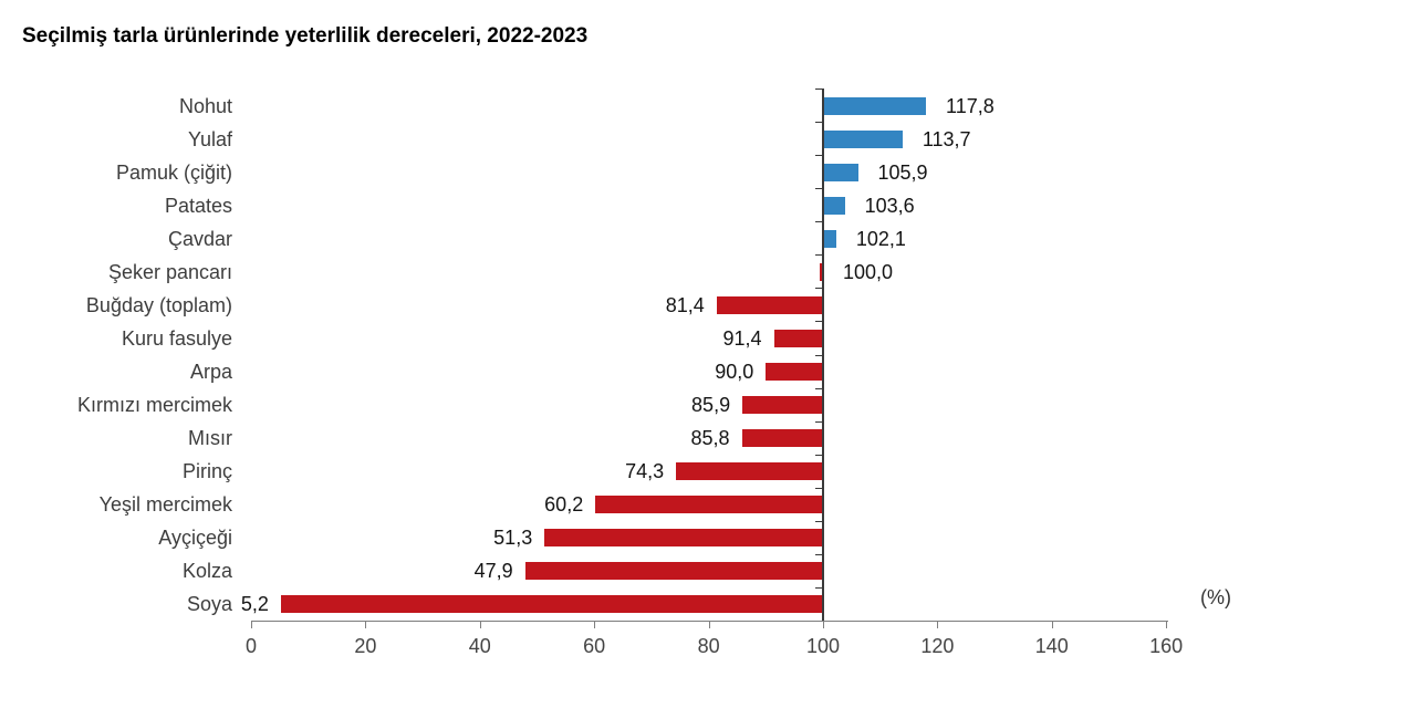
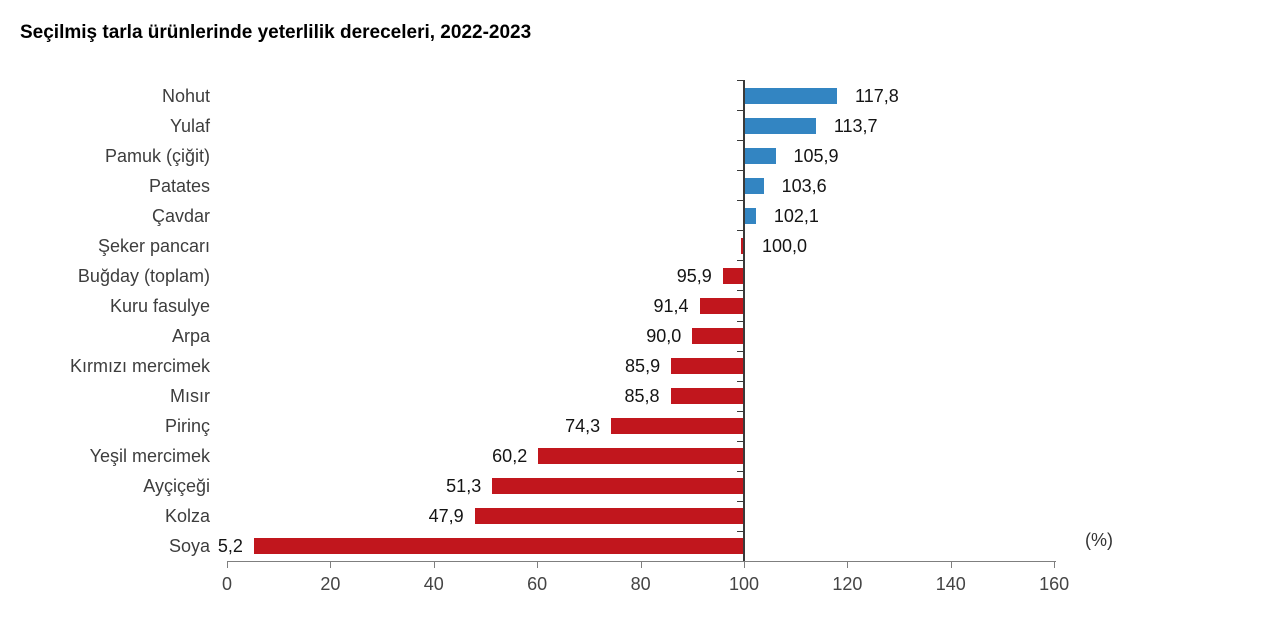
Buğday (toplam): 81,4 -> 95,9
